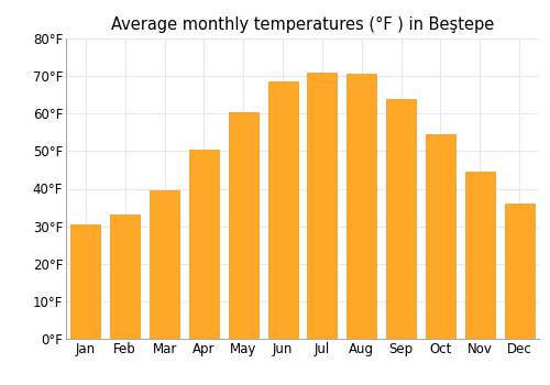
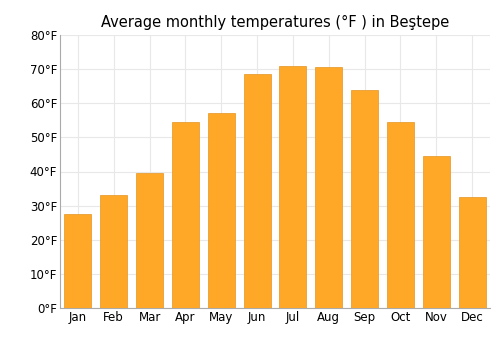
Jan: 30.5°F -> 27.5°F
Apr: 50.5°F -> 54.5°F
May: 60.5°F -> 57.0°F
Dec: 36.0°F -> 32.5°F
